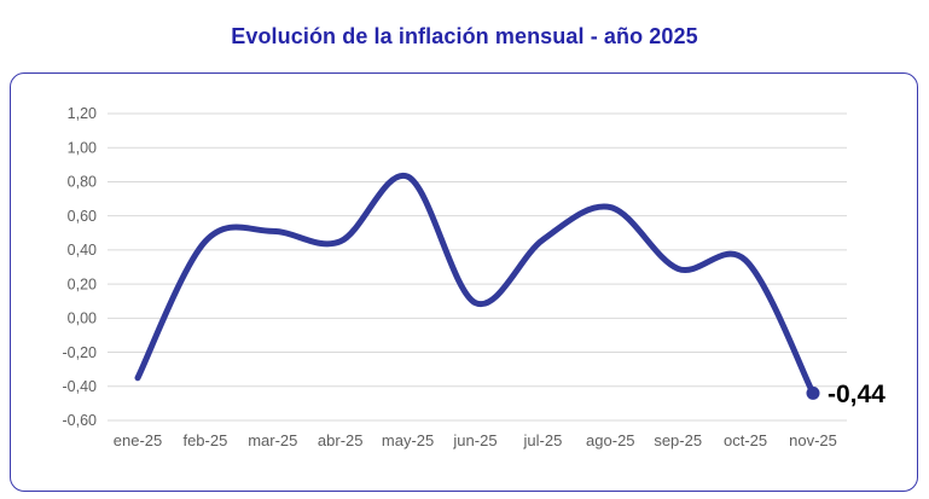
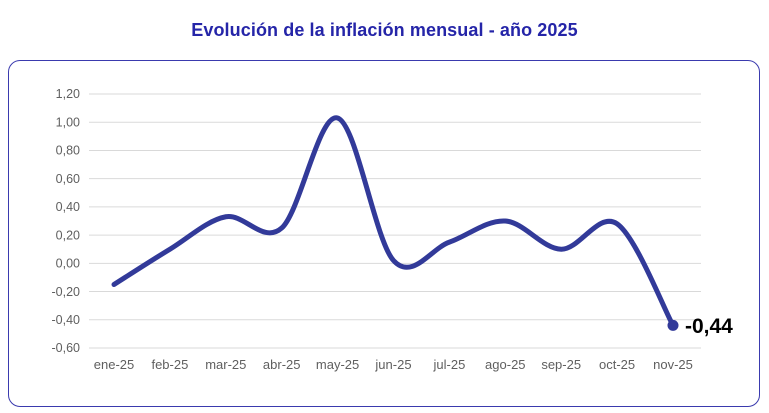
ene-25: -0,35 -> -0,15
feb-25: 0,45 -> 0,10
mar-25: 0,51 -> 0,33
abr-25: 0,45 -> 0,25
may-25: 0,83 -> 1,03
jun-25: 0,09 -> 0,02
jul-25: 0,46 -> 0,15
ago-25: 0,65 -> 0,30
sep-25: 0,29 -> 0,10
oct-25: 0,34 -> 0,28
